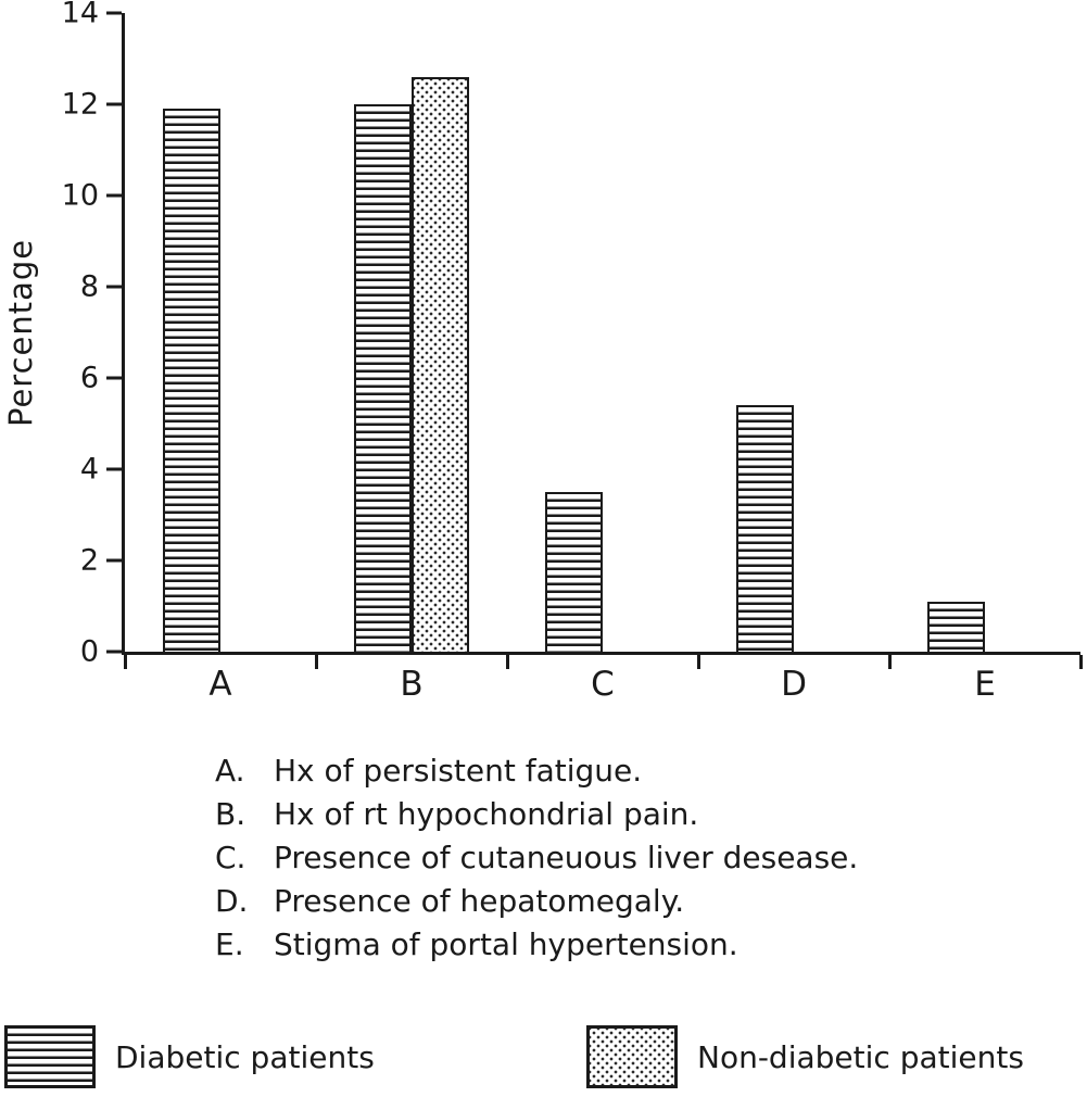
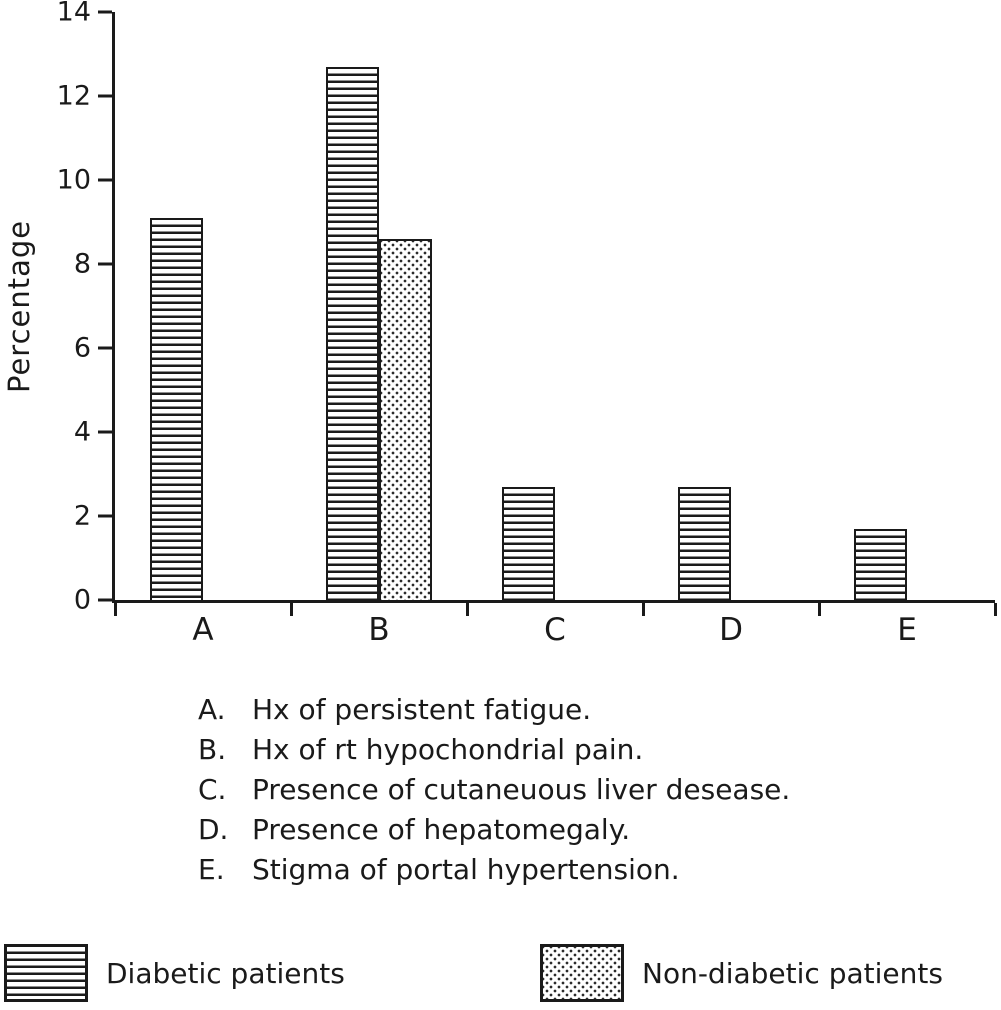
Diabetic patients/A: 11.9 -> 9.1
Diabetic patients/B: 12.0 -> 12.7
Non-diabetic patients/B: 12.6 -> 8.6
Diabetic patients/C: 3.5 -> 2.7
Diabetic patients/D: 5.4 -> 2.7
Diabetic patients/E: 1.1 -> 1.7
